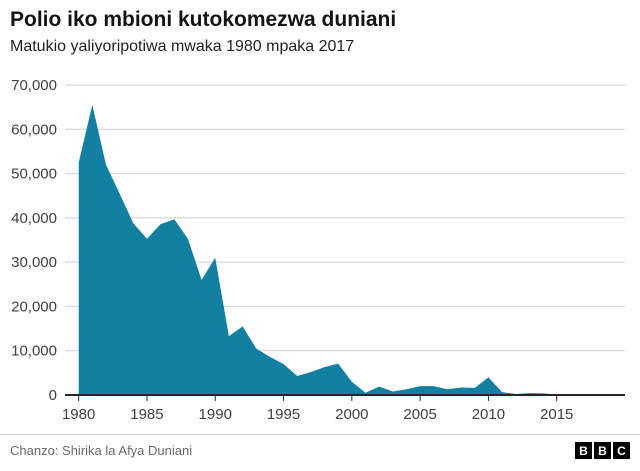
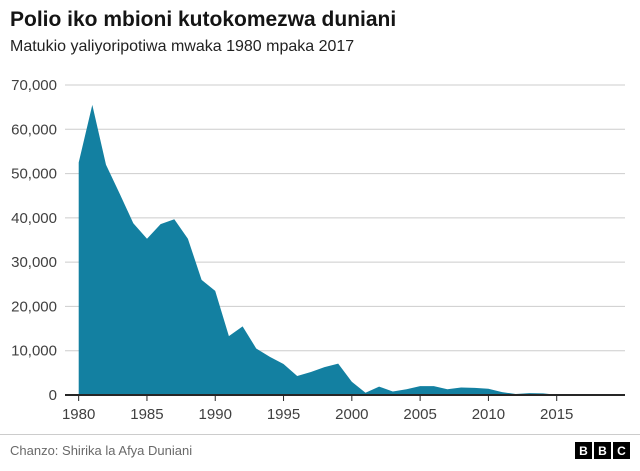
1990: 31000 -> 24000
2010: 4000 -> 1000
